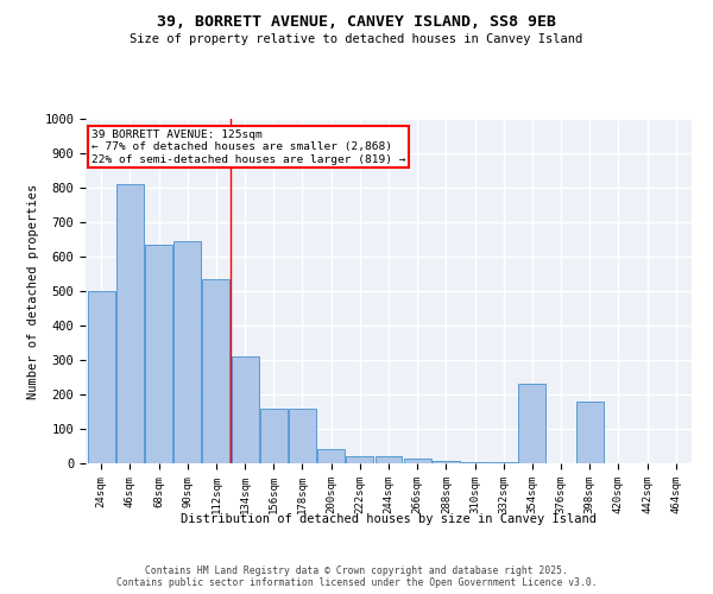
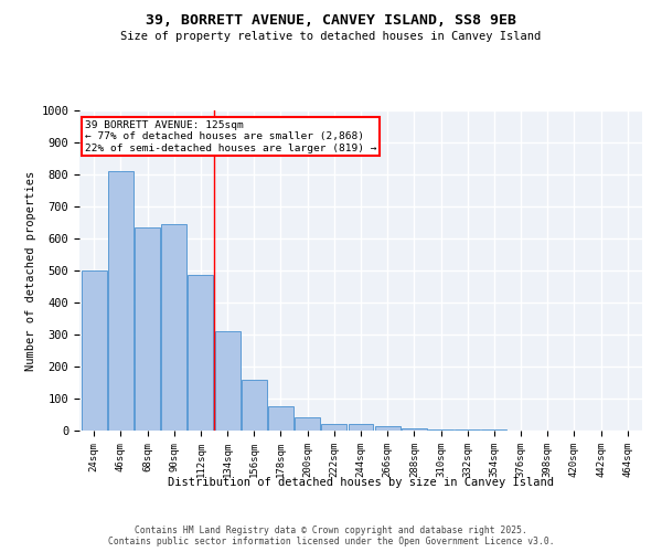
112sqm: 535 -> 485
178sqm: 160 -> 75
354sqm: 230 -> 2
398sqm: 180 -> 1
